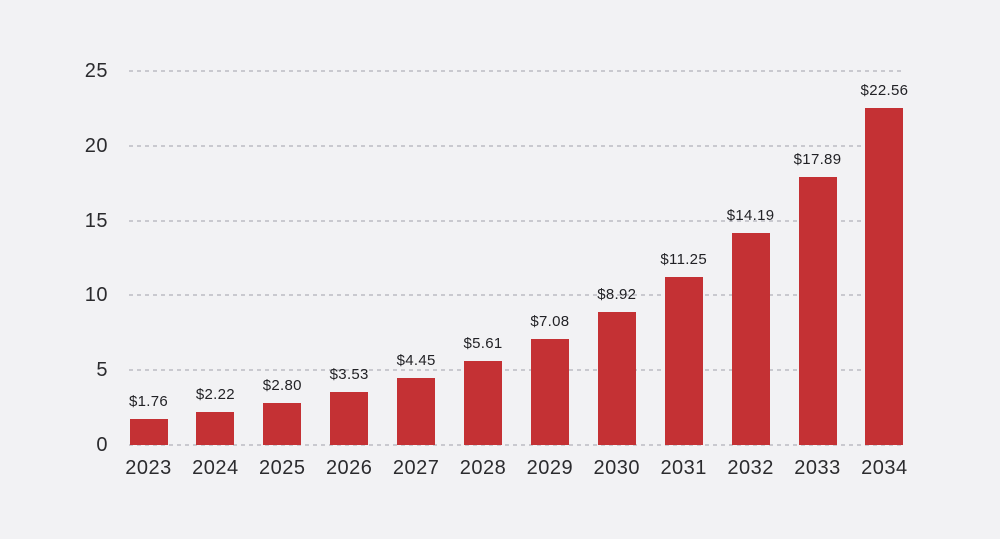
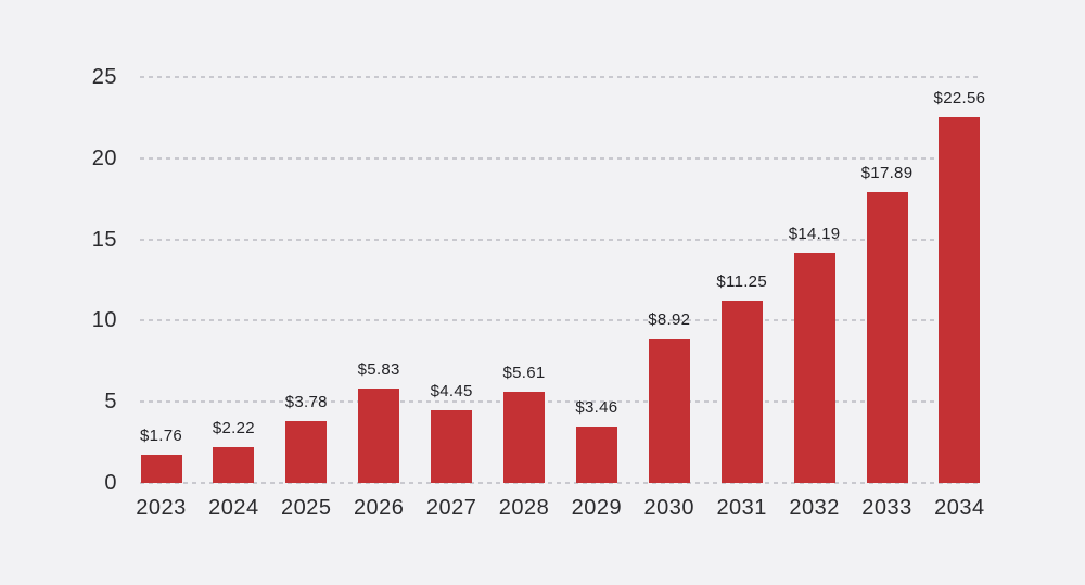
2025: $2.80 -> $3.78
2026: $3.53 -> $5.83
2029: $7.08 -> $3.46
